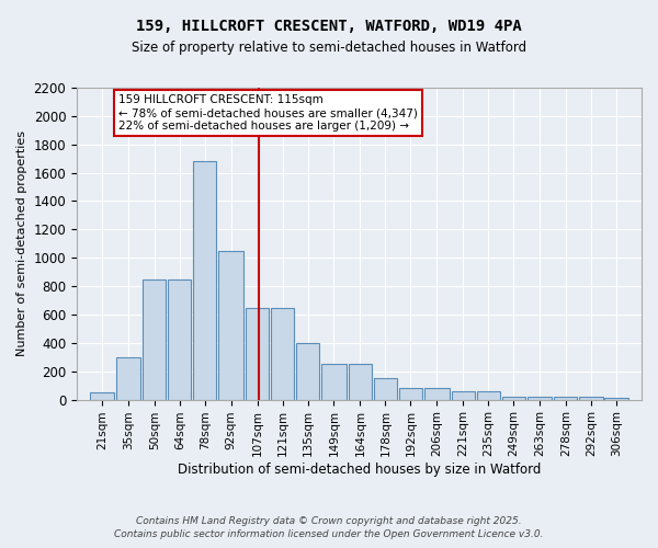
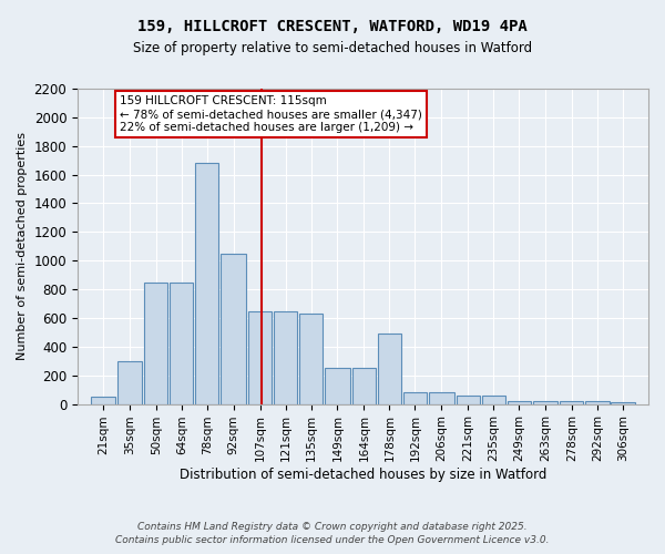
135sqm: 400 -> 630
178sqm: 160 -> 490
